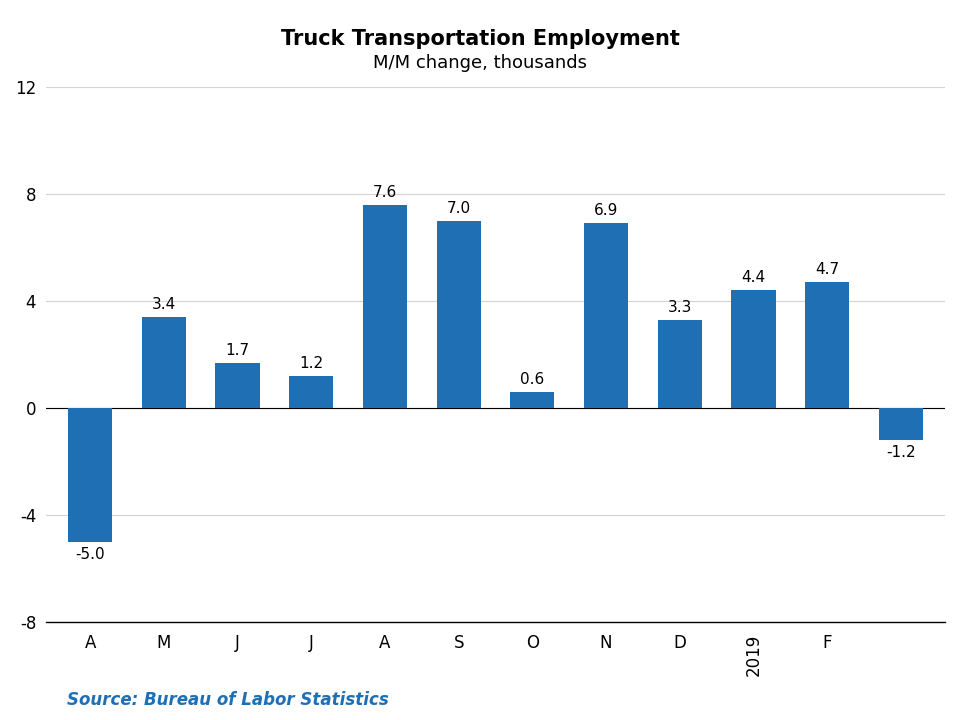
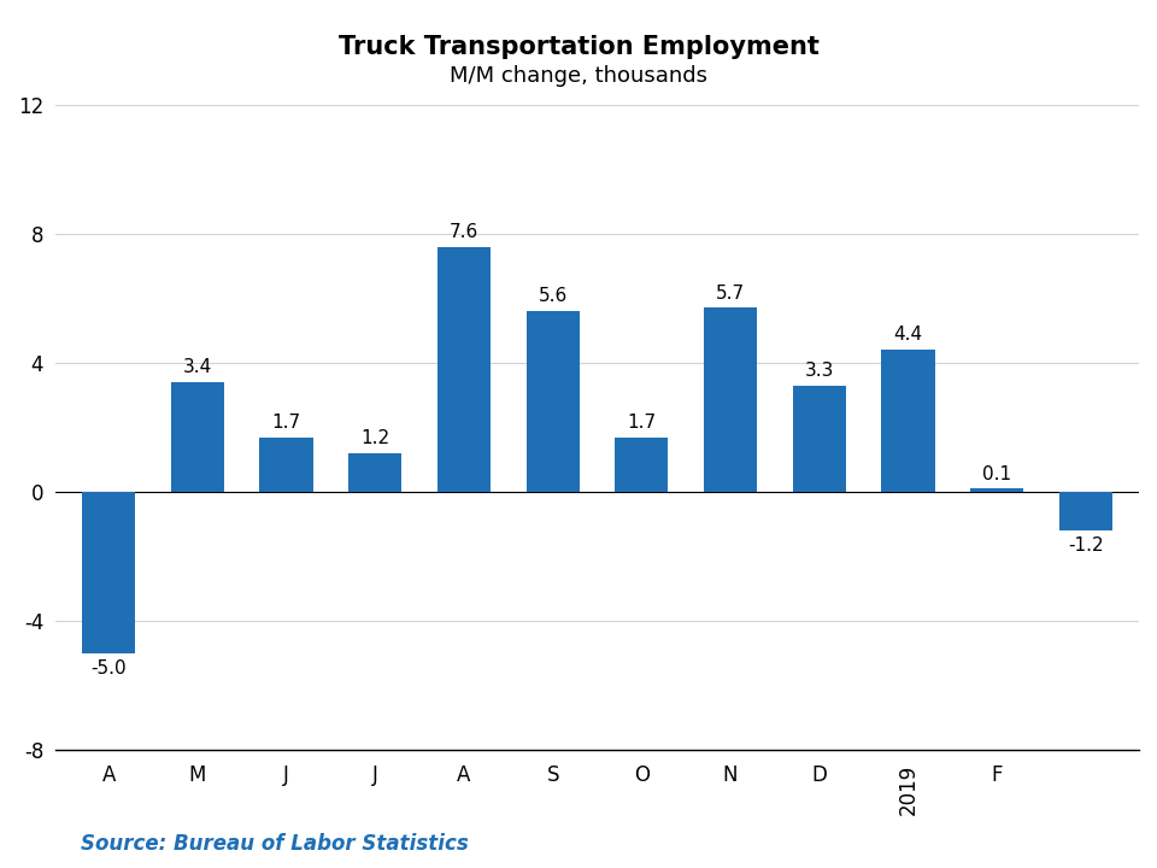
S: 7.0 -> 5.6
O: 0.6 -> 1.7
N: 6.9 -> 5.7
F: 4.7 -> 0.1
